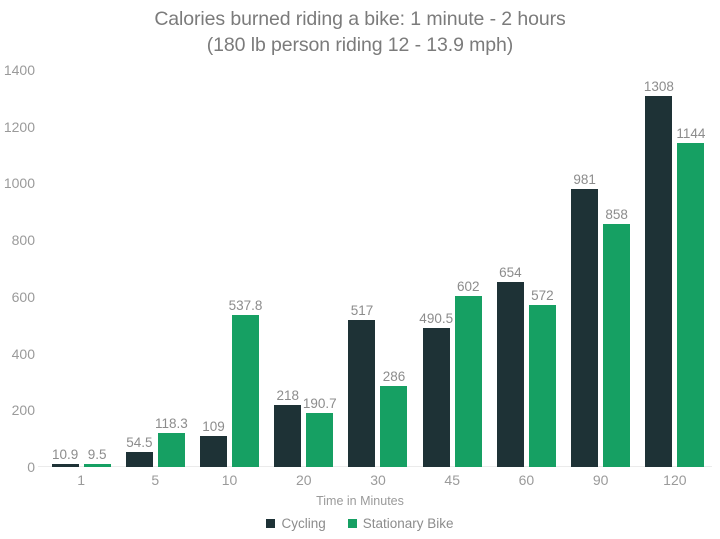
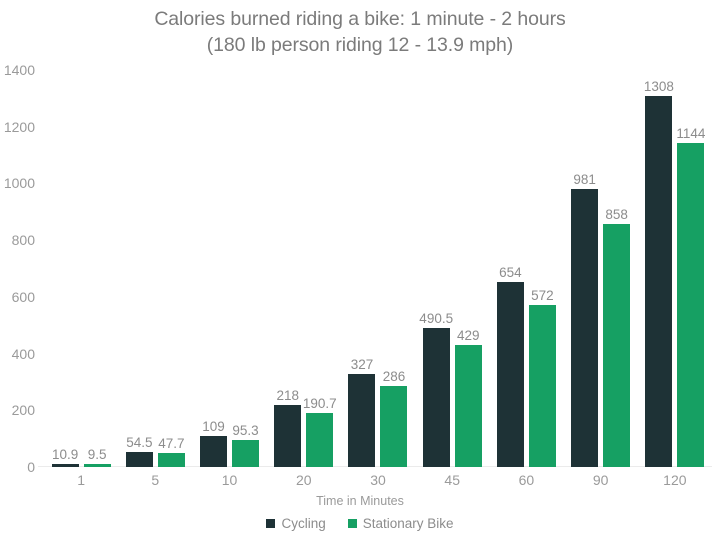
Stationary Bike/5: 118.3 -> 47.7
Stationary Bike/10: 537.8 -> 95.3
Cycling/30: 517 -> 327
Stationary Bike/45: 602 -> 429
